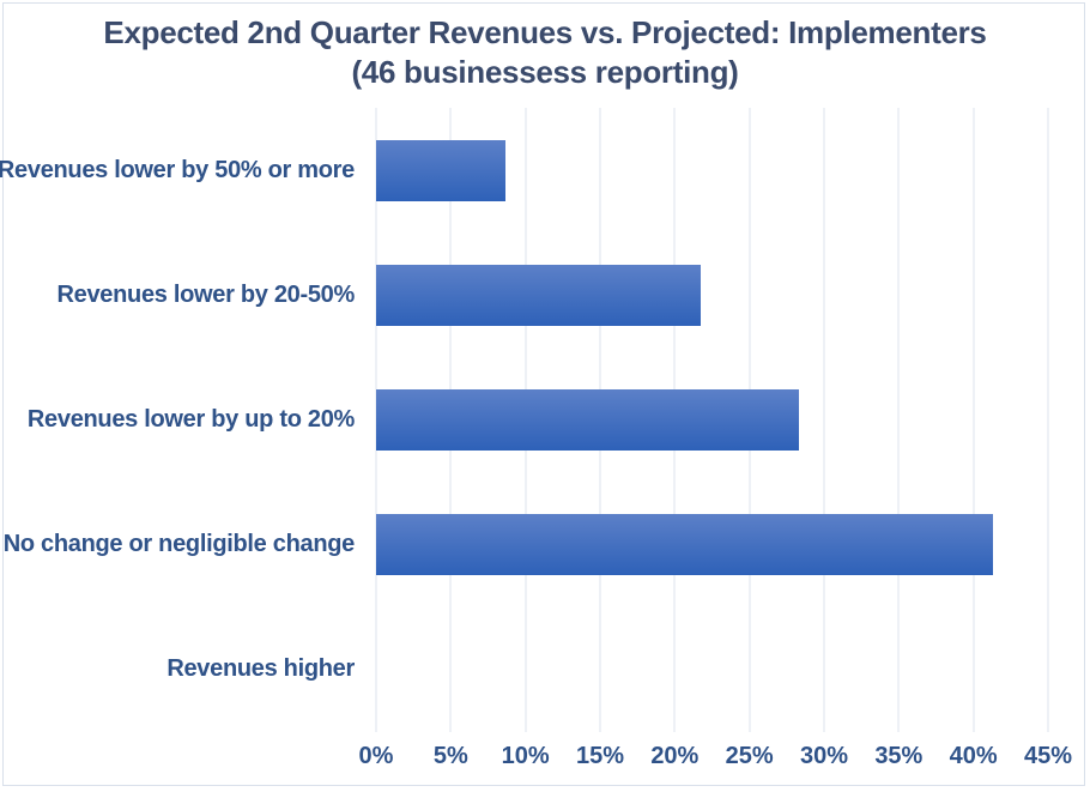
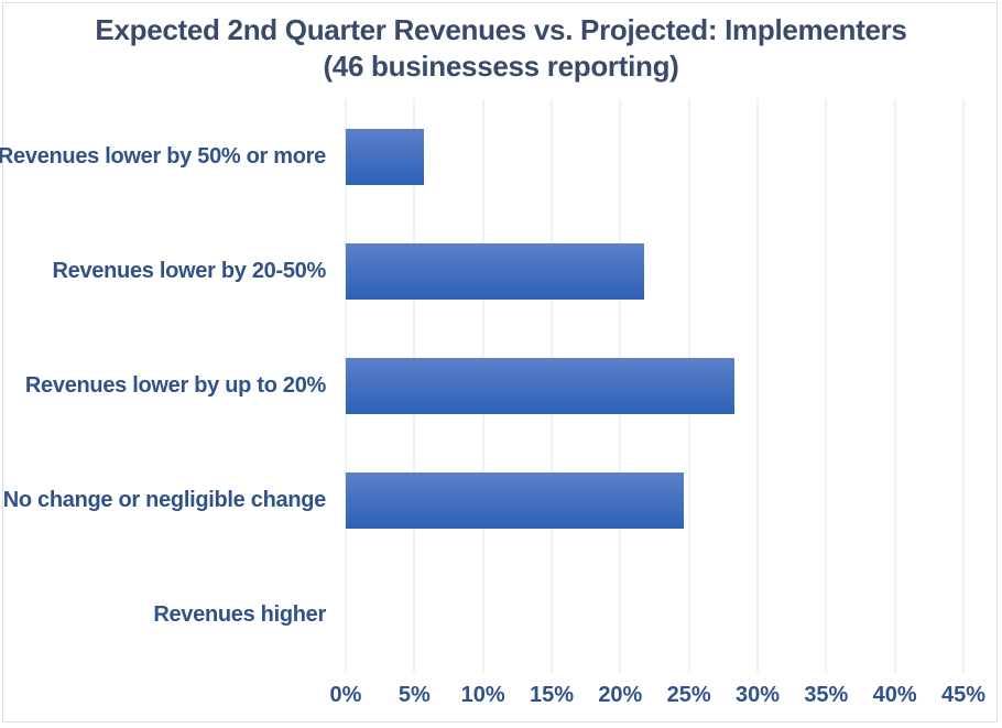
Revenues lower by 50% or more: 8.7% -> 5.7%
No change or negligible change: 41.3% -> 24.6%
